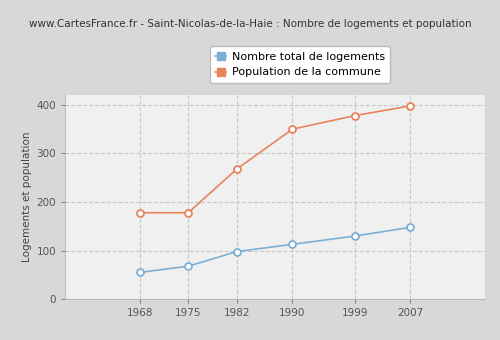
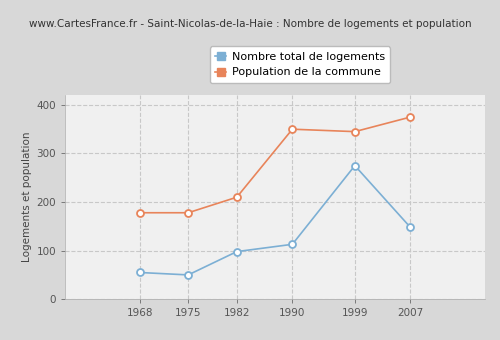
Nombre total de logements/1975: 68 -> 50
Population de la commune/1982: 268 -> 210
Nombre total de logements/1999: 130 -> 275
Population de la commune/1999: 378 -> 345
Population de la commune/2007: 398 -> 375
